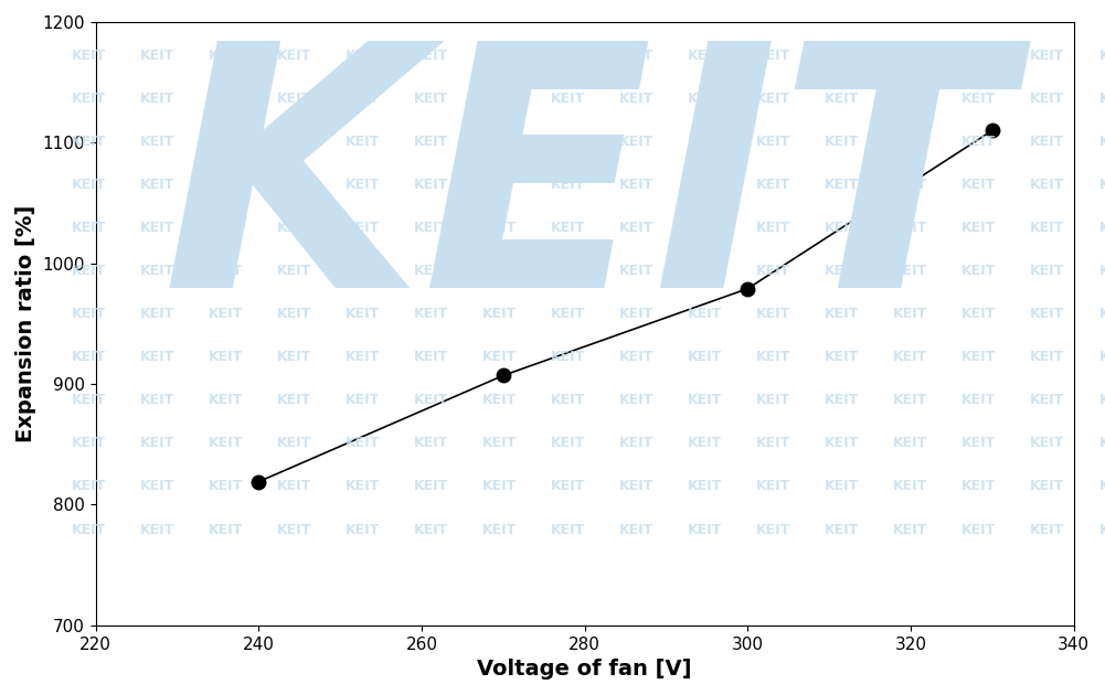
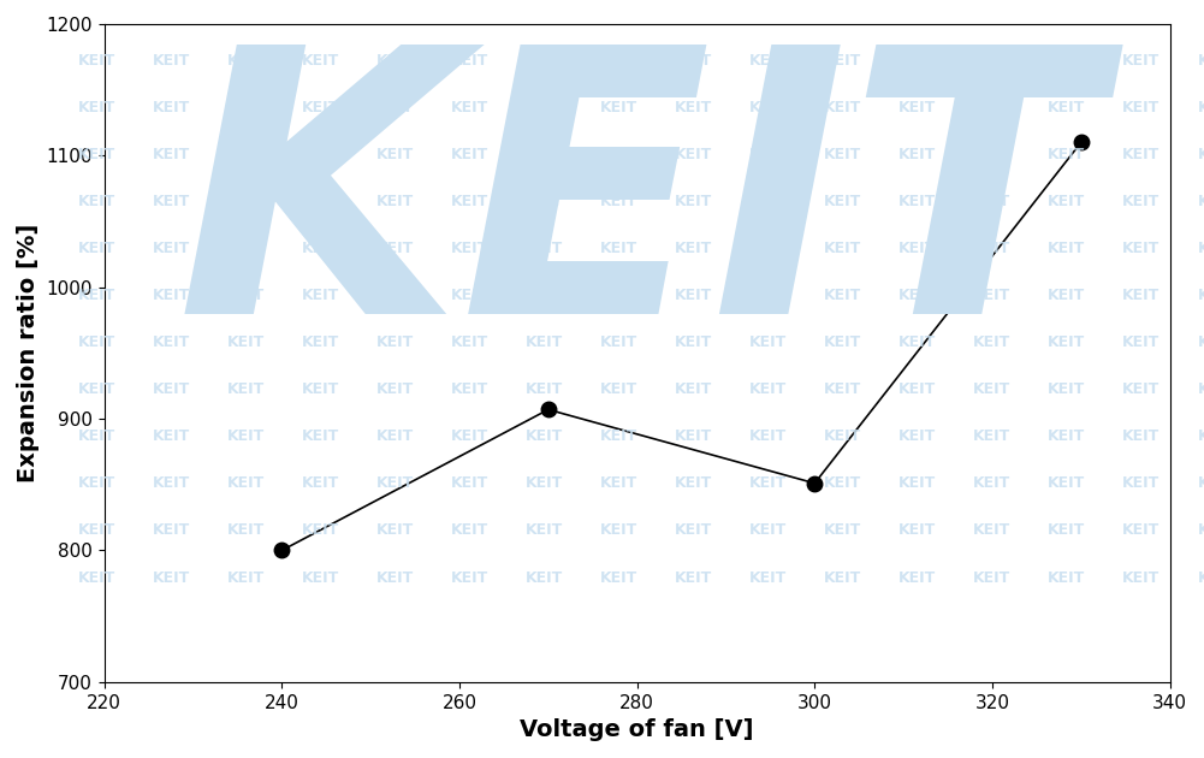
240: 819 -> 800
300: 979 -> 851
